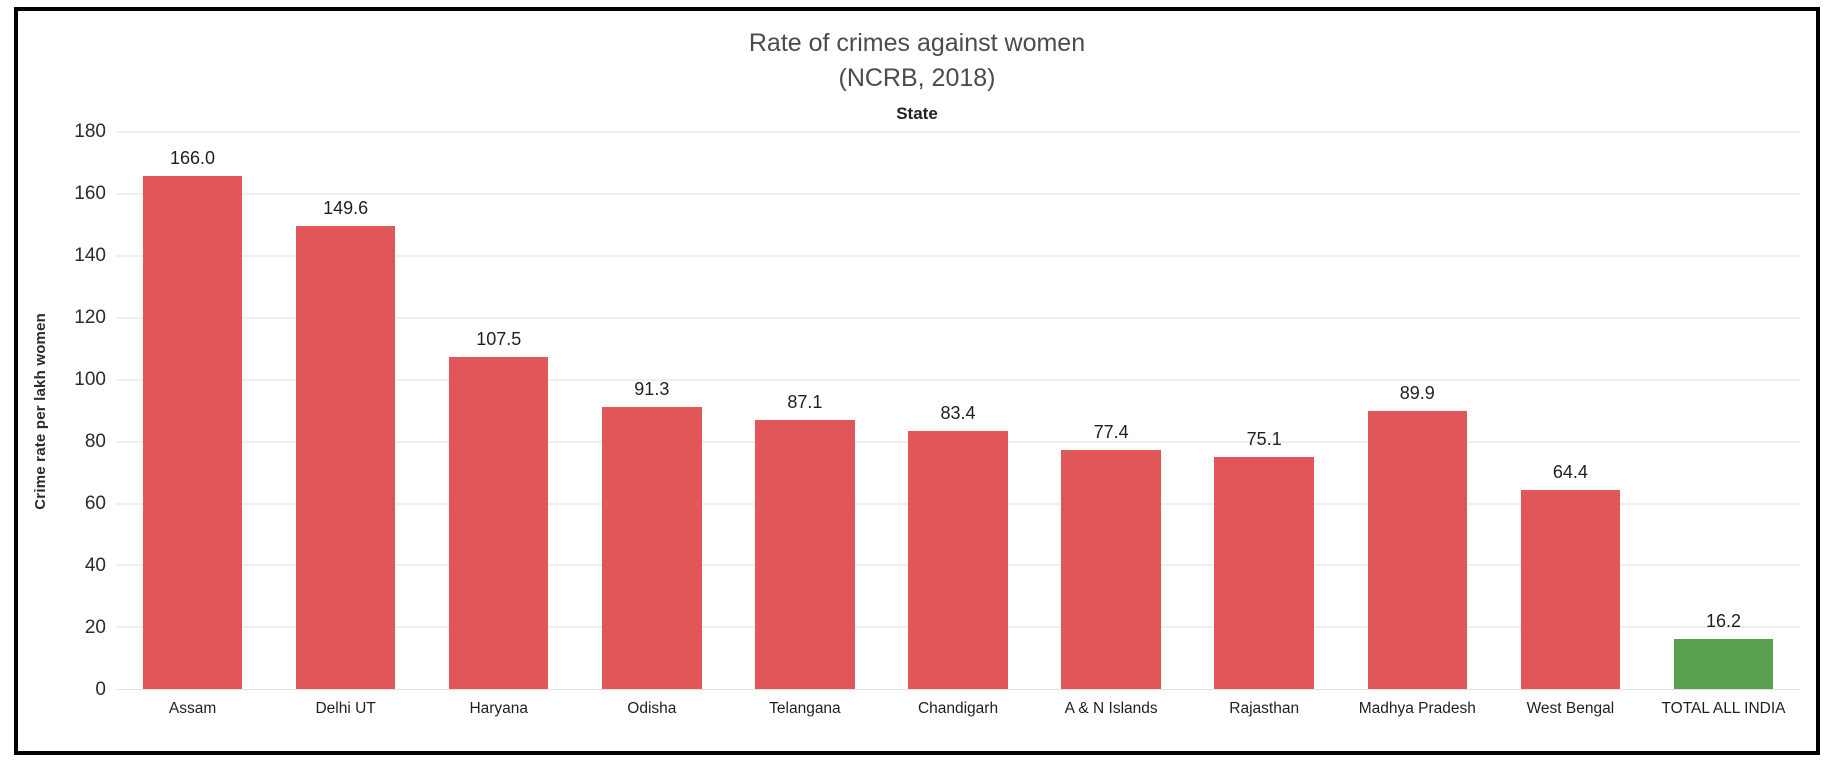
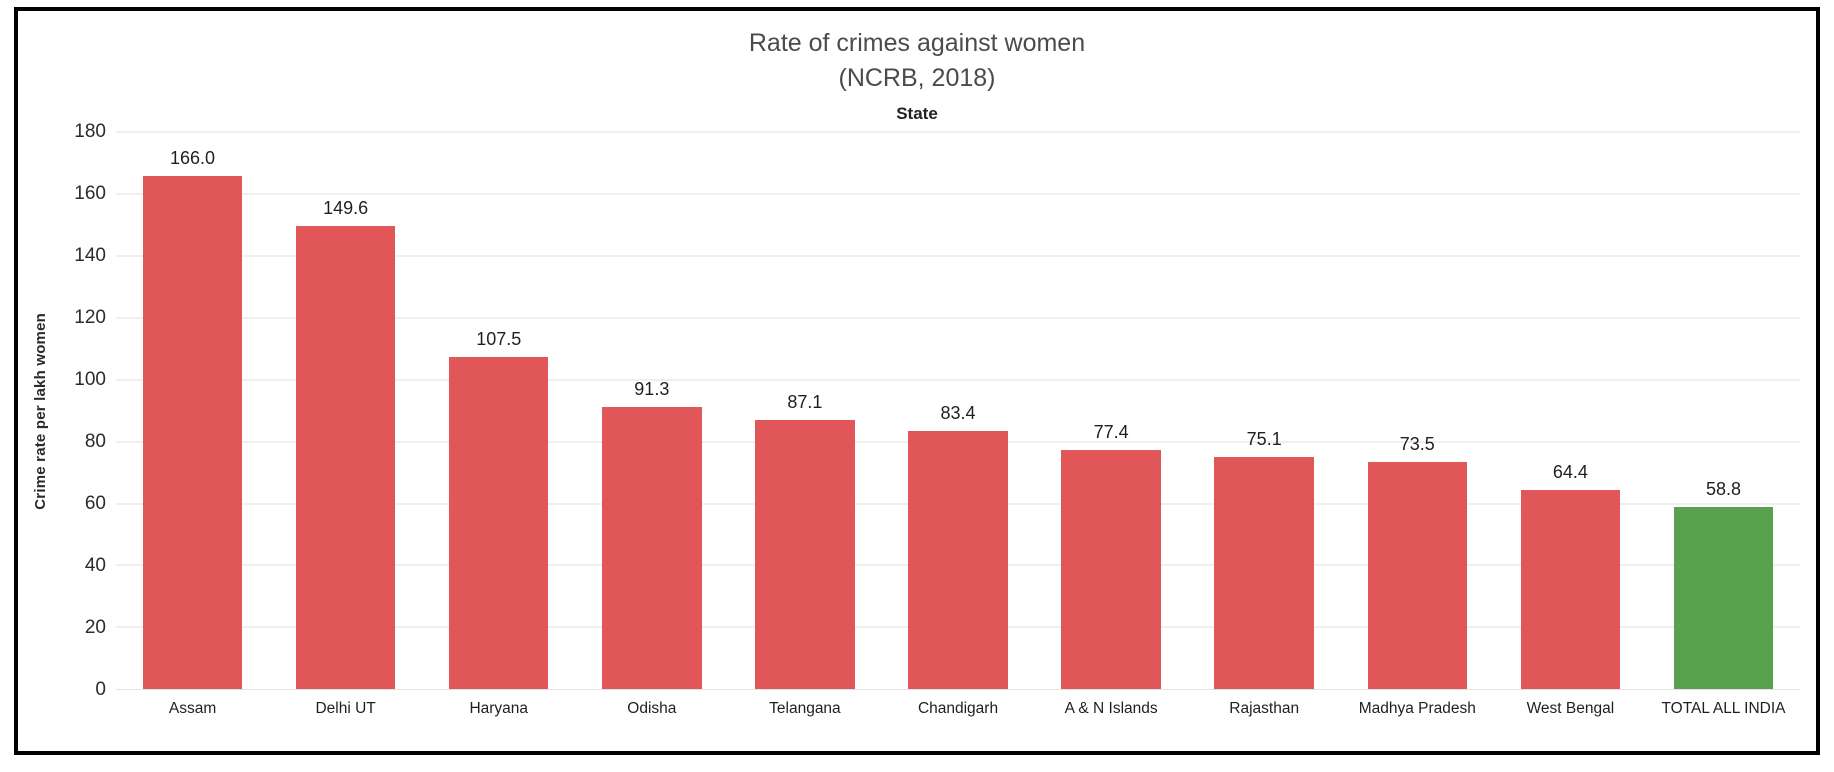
Madhya Pradesh: 89.9 -> 73.5
TOTAL ALL INDIA: 16.2 -> 58.8
